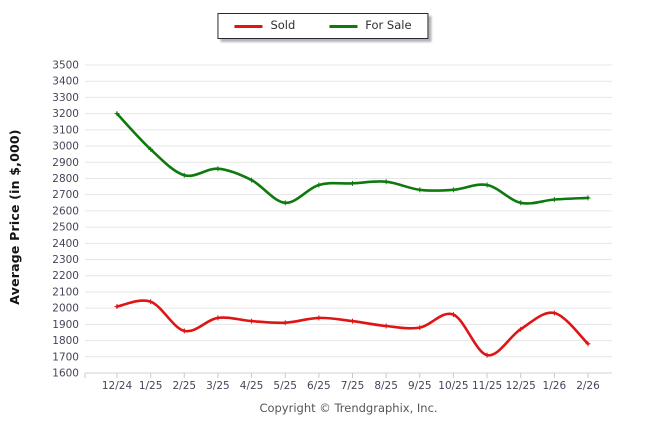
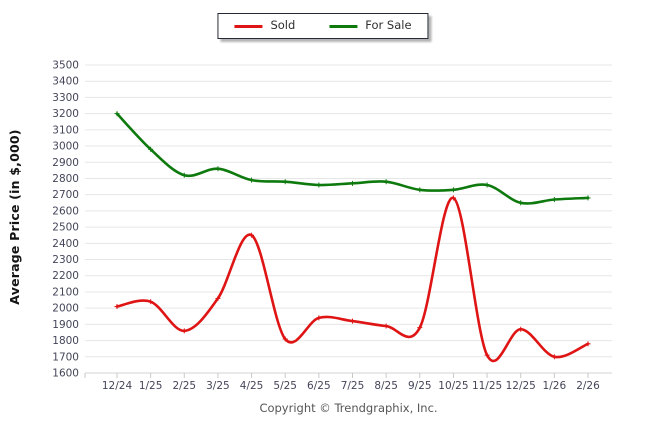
Sold/3/25: 1940 -> 2060
Sold/4/25: 1920 -> 2450
Sold/5/25: 1910 -> 1810
For Sale/5/25: 2650 -> 2780
Sold/10/25: 1960 -> 2680
Sold/1/26: 1970 -> 1700
